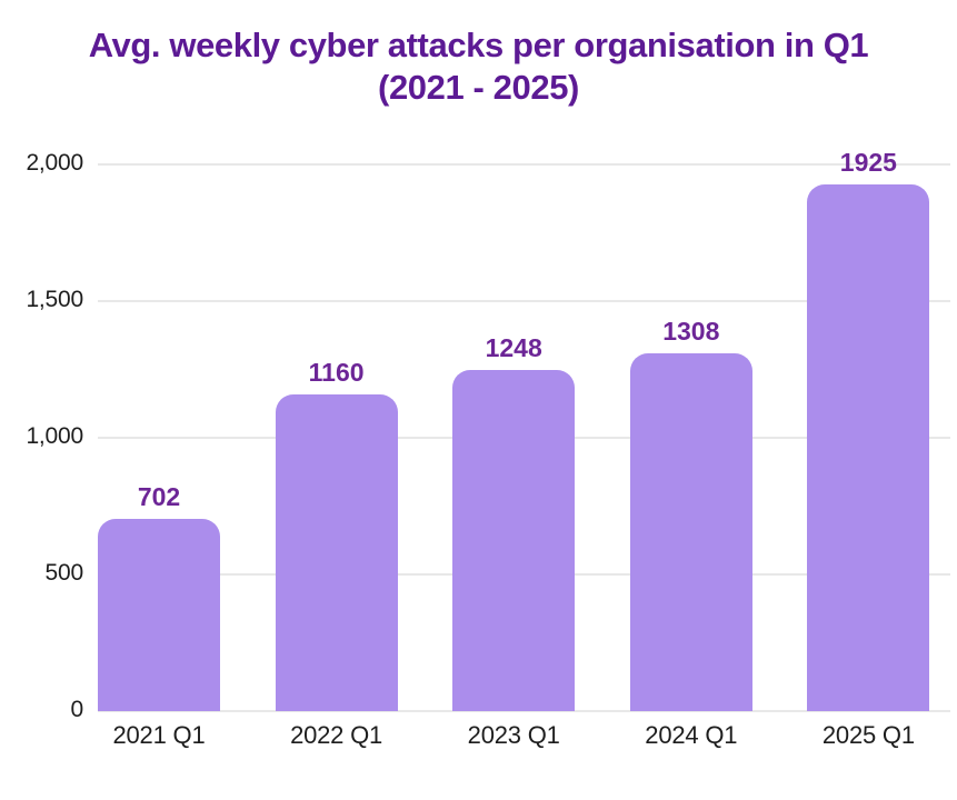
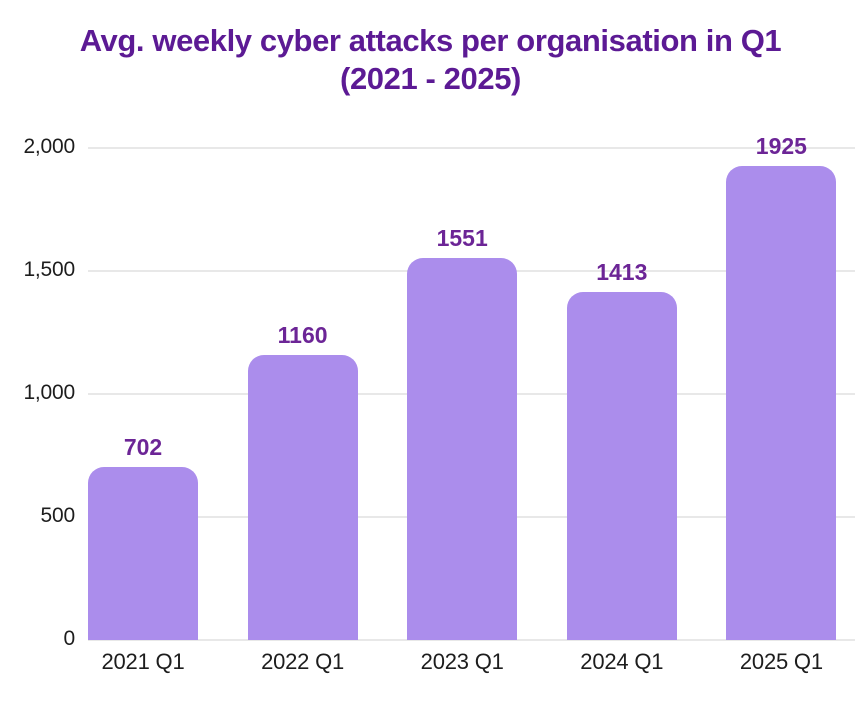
2023 Q1: 1248 -> 1551
2024 Q1: 1308 -> 1413
